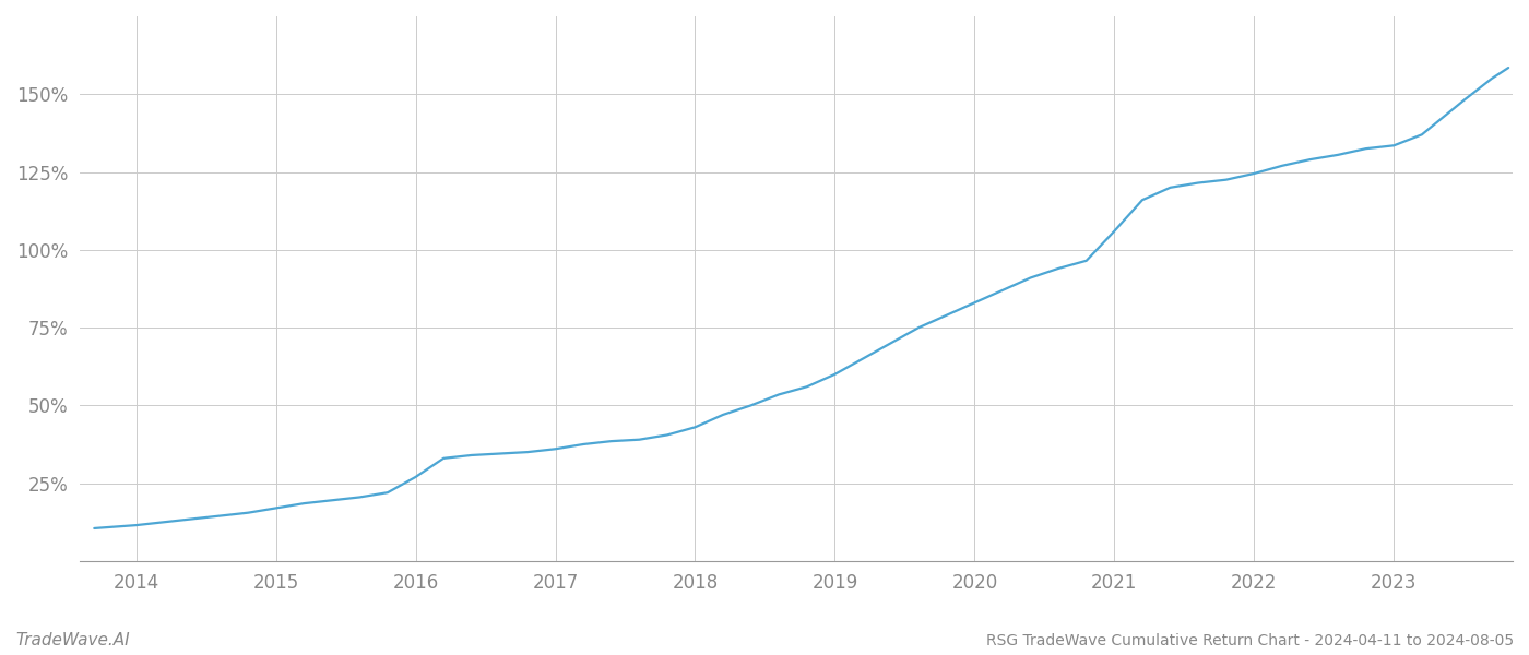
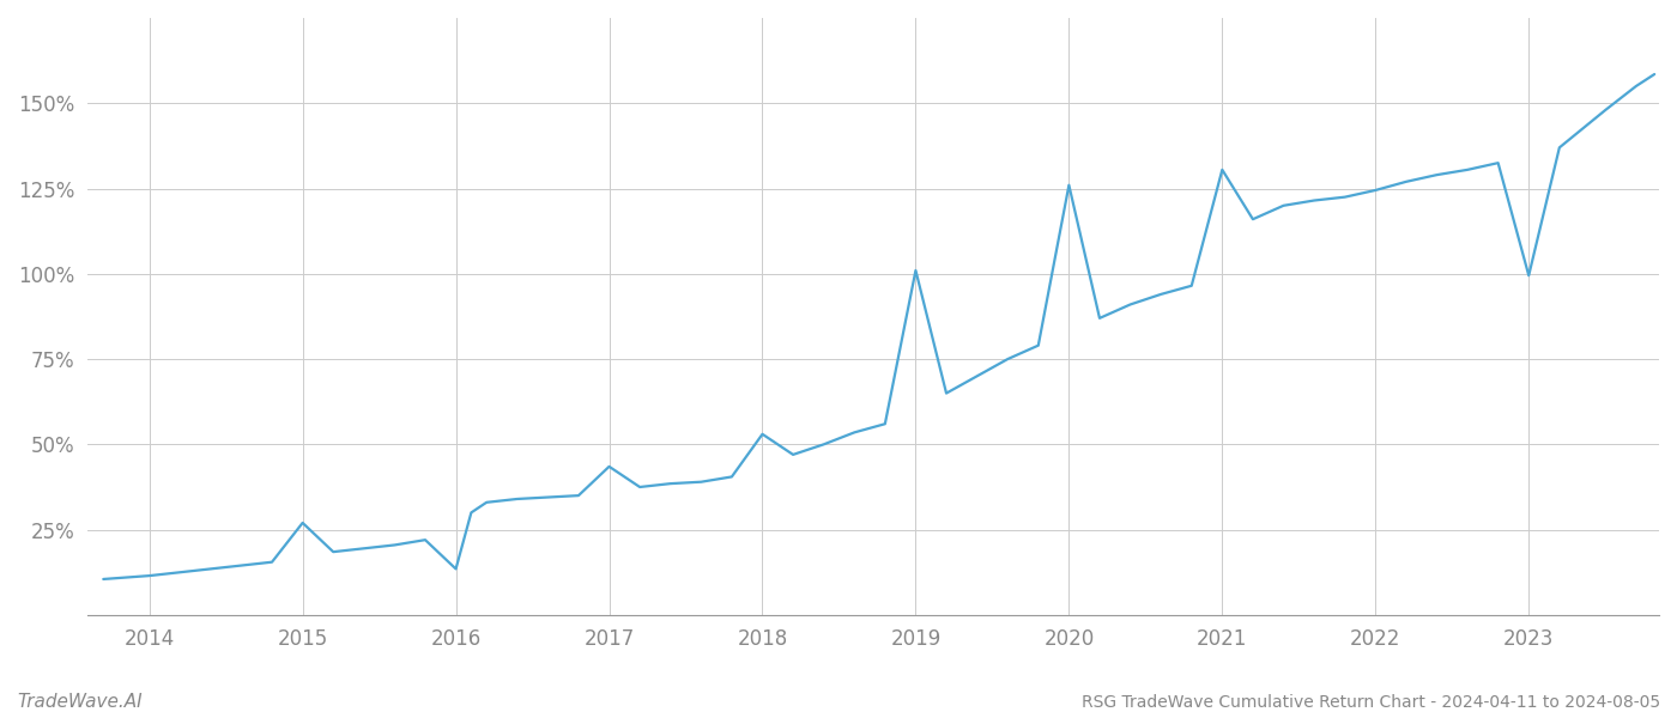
2015: 17.0% -> 27.0%
2016: 27.0% -> 13.5%
2017: 36.0% -> 43.5%
2018: 43.0% -> 53.0%
2019: 60.0% -> 101.0%
2020: 83.0% -> 126.0%
2021: 106.0% -> 130.5%
2023: 133.5% -> 99.5%
